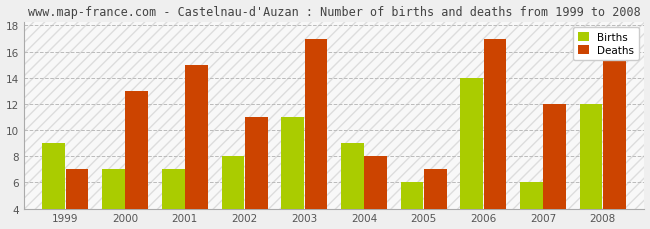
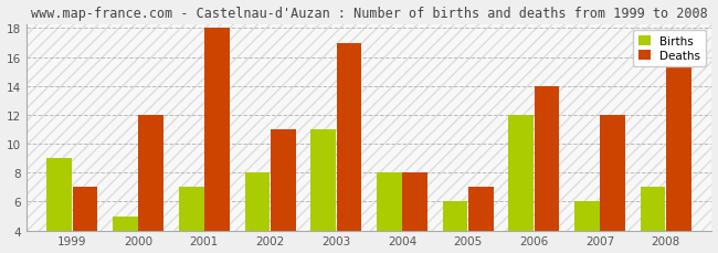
Births/2000: 7 -> 5
Deaths/2000: 13 -> 12
Deaths/2001: 15 -> 18
Births/2004: 9 -> 8
Births/2006: 14 -> 12
Deaths/2006: 17 -> 14
Births/2008: 12 -> 7
